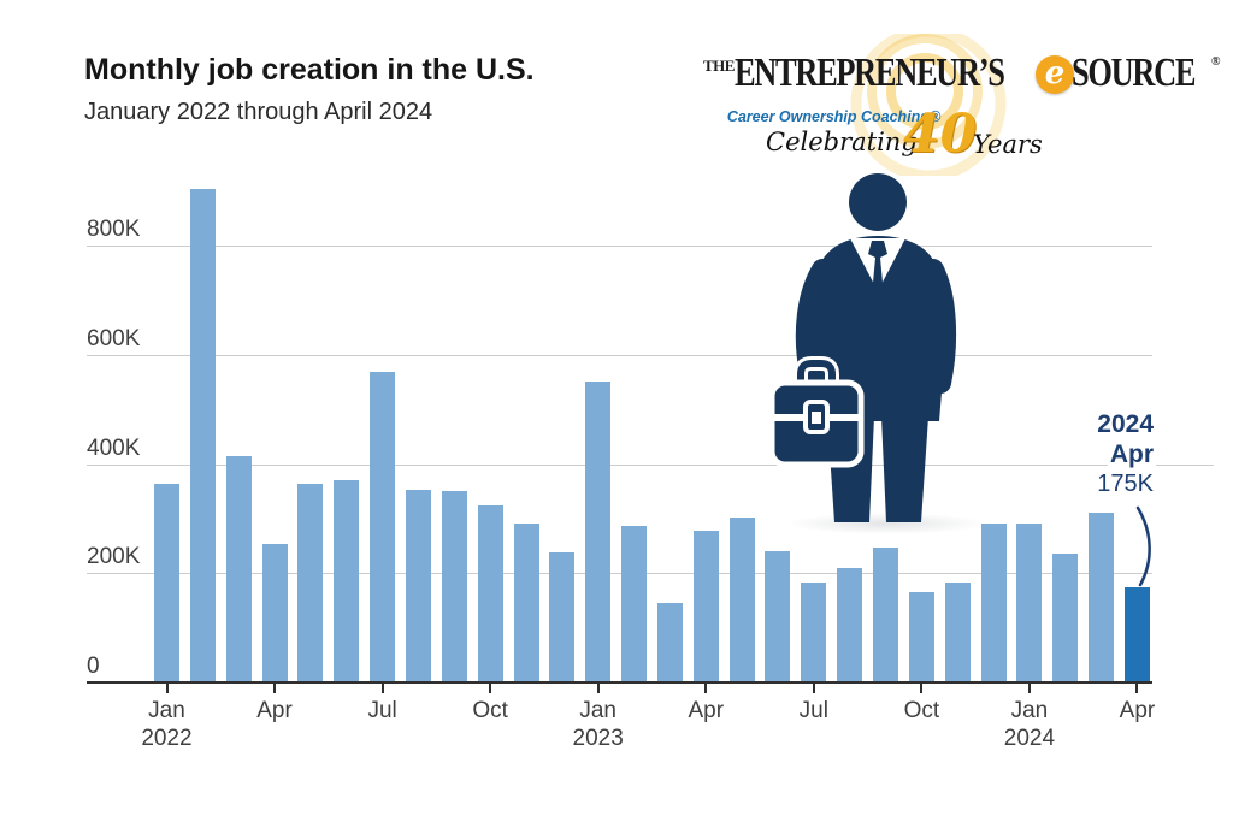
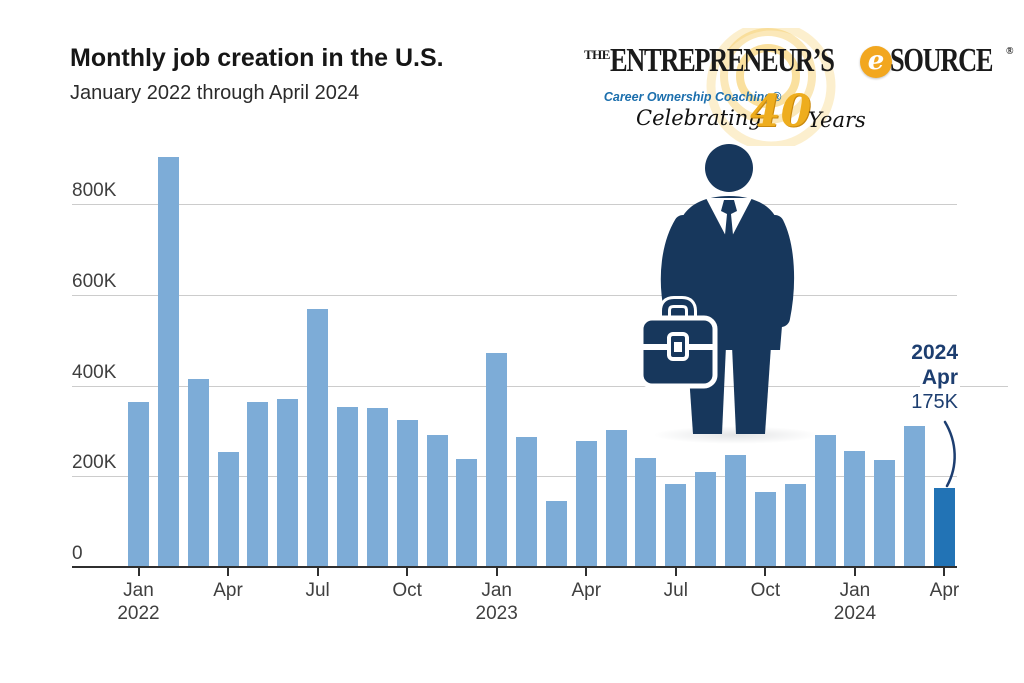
Jan 2023: 550K -> 470K
Jan 2024: 290K -> 260K
